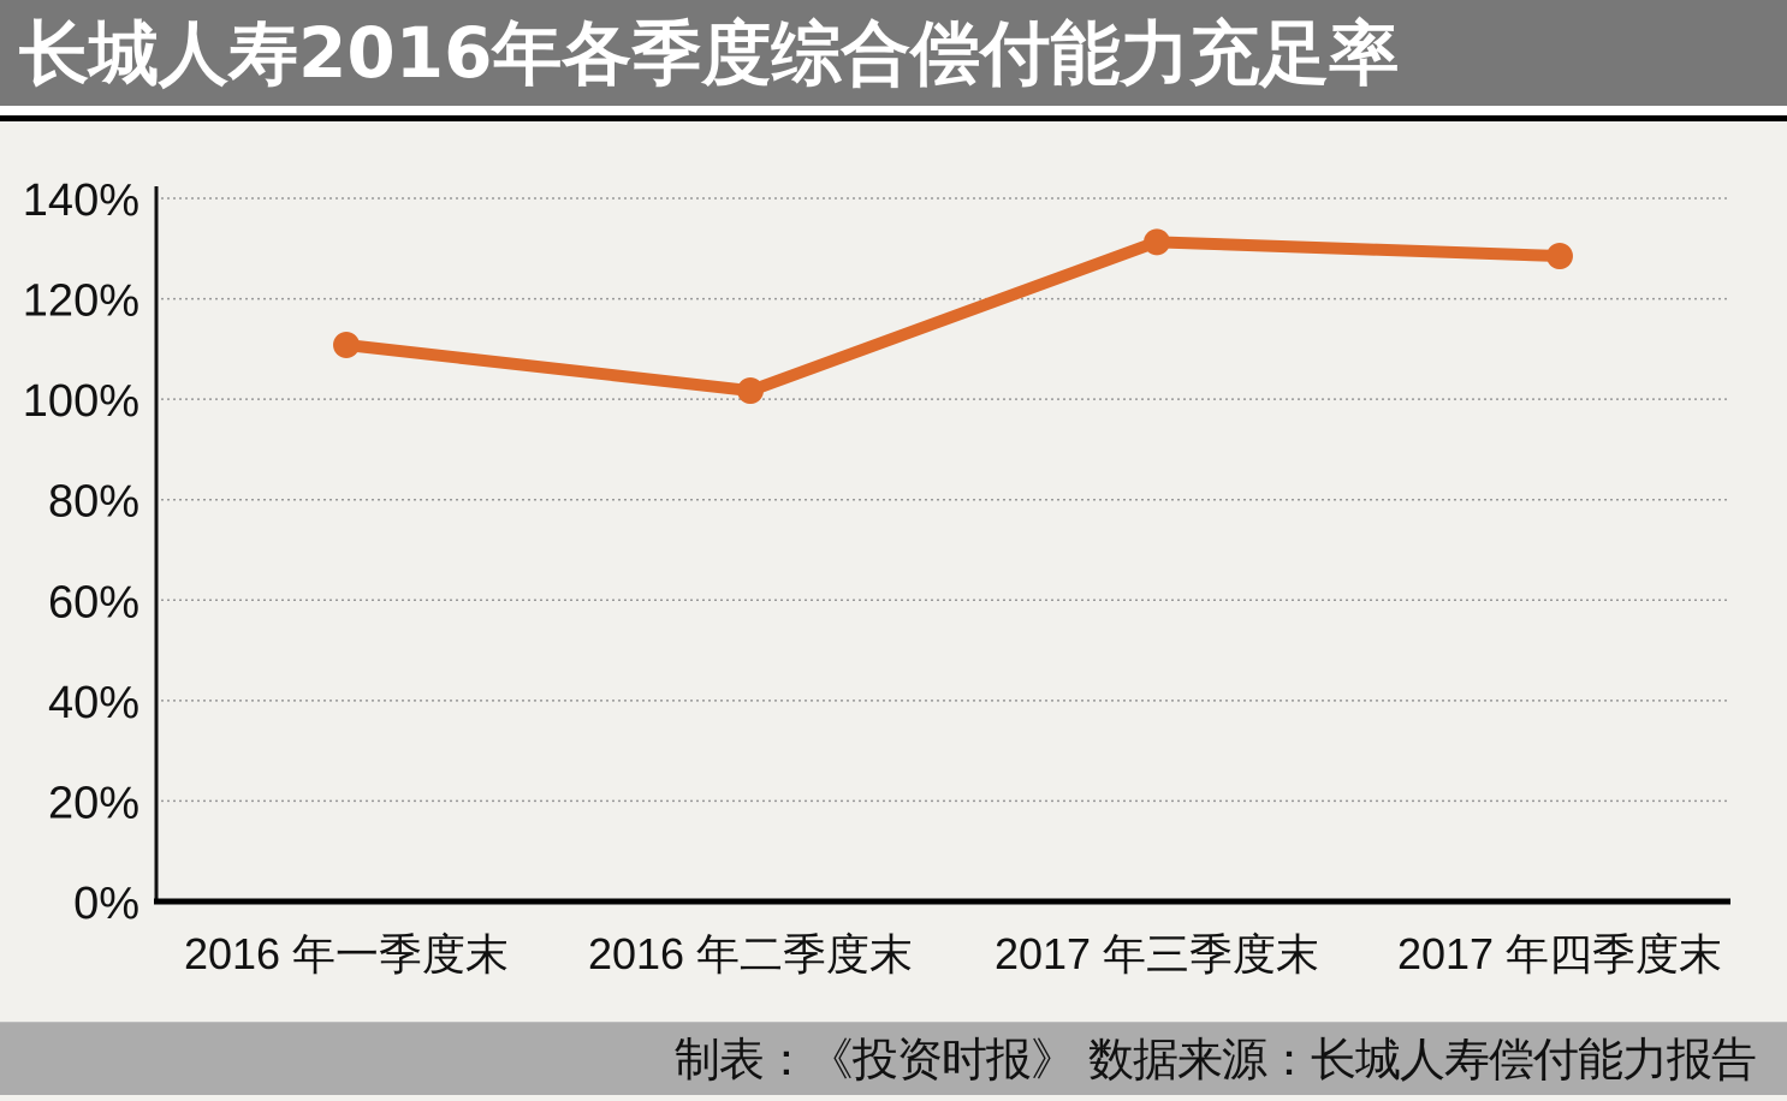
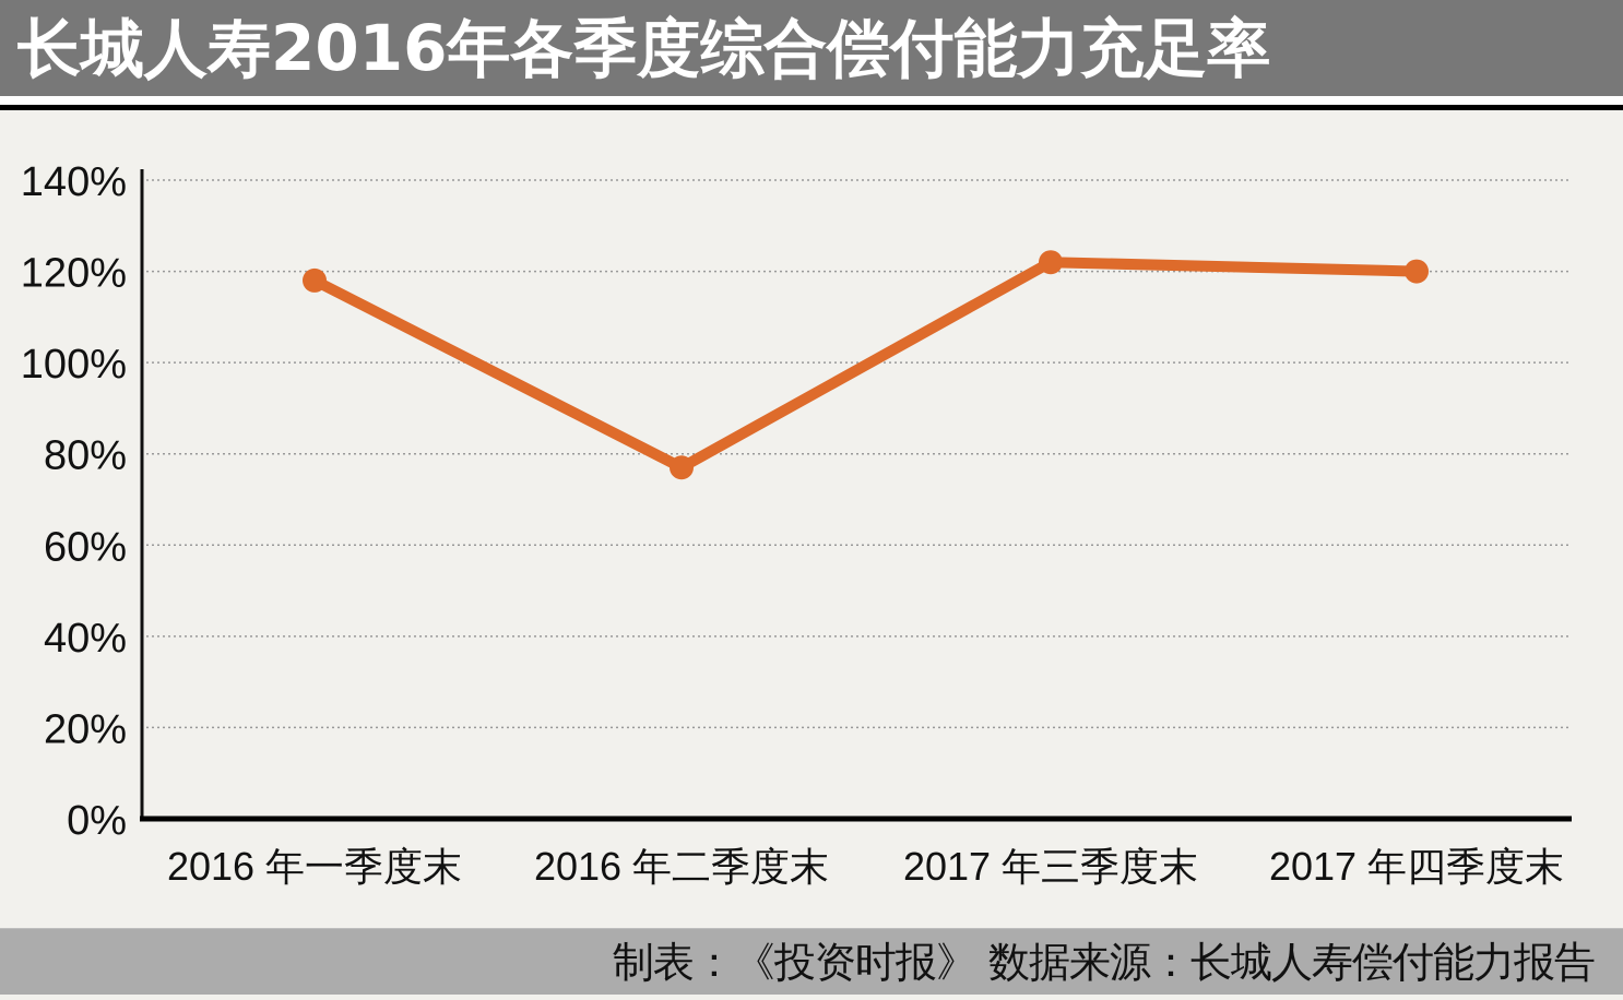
2016 年一季度末: 111% -> 118%
2016 年二季度末: 102% -> 77%
2017 年三季度末: 131% -> 122%
2017 年四季度末: 128% -> 120%
